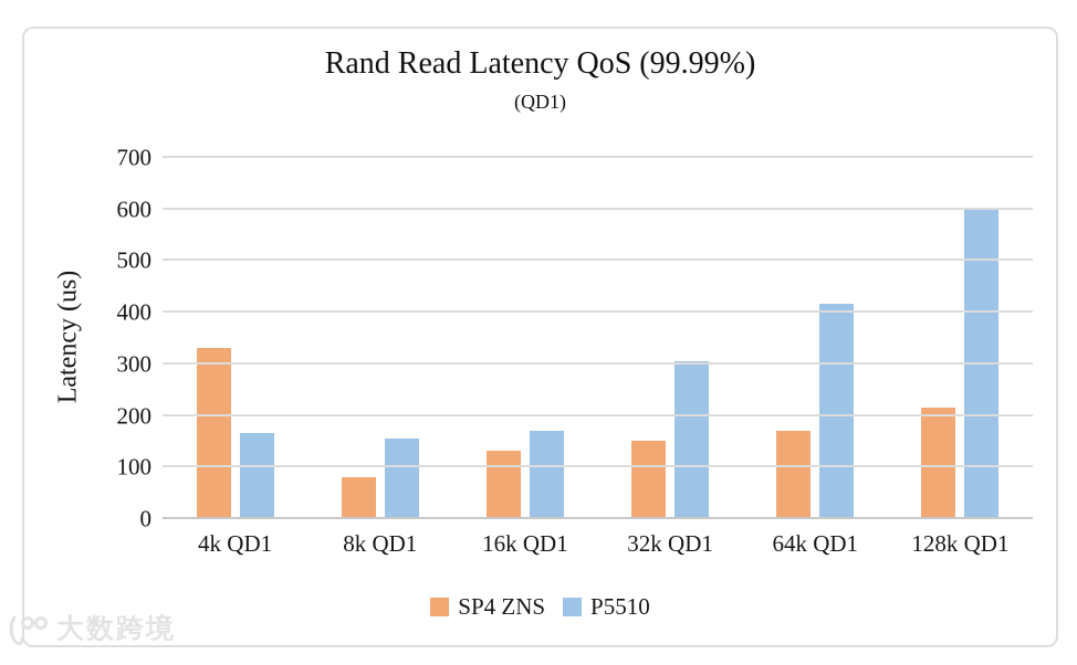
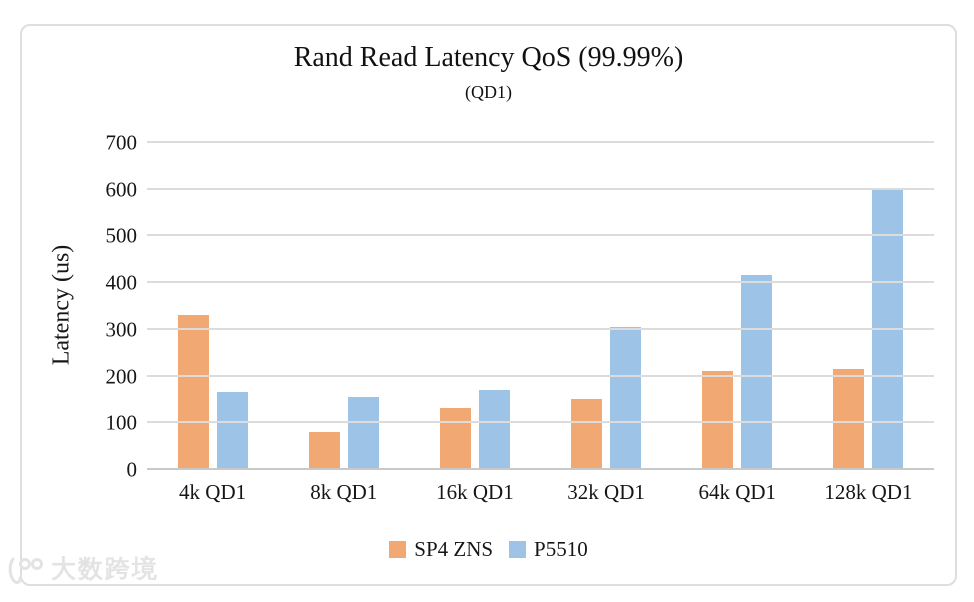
SP4 ZNS/64k QD1: 170 -> 210
